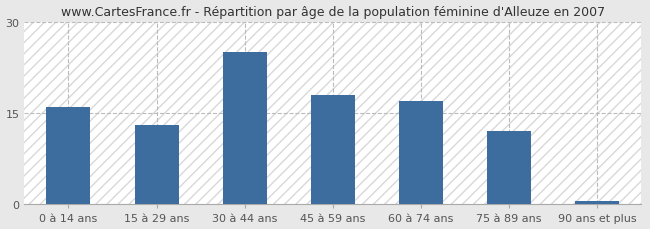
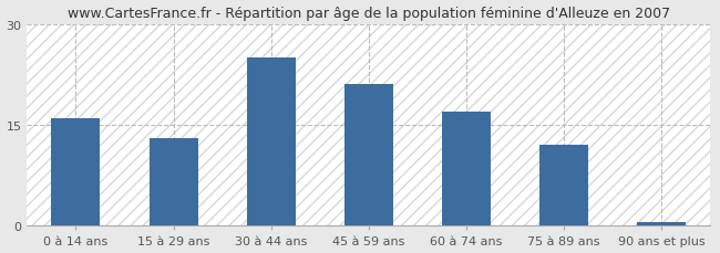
45 à 59 ans: 18.0 -> 21.0
